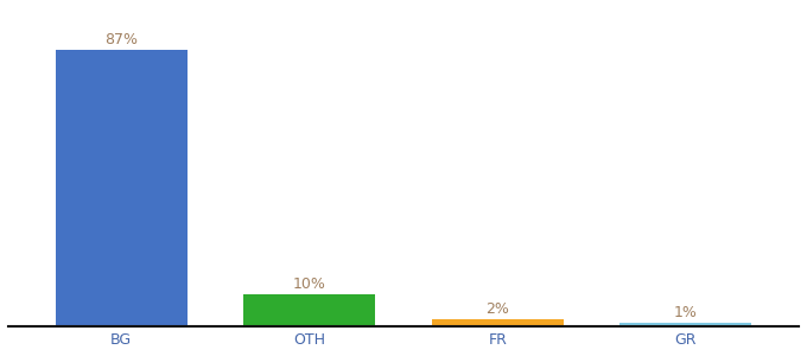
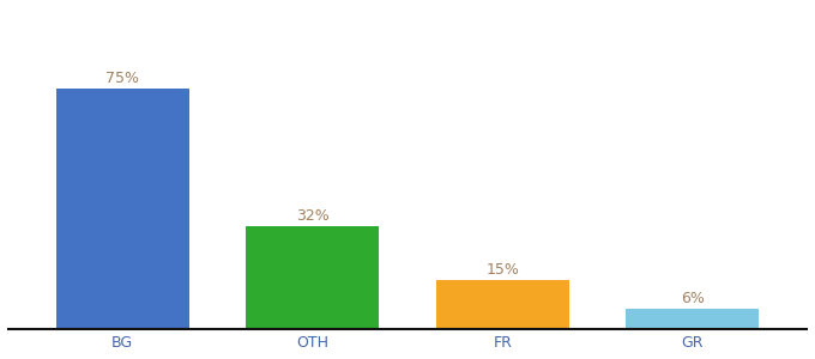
BG: 87% -> 75%
OTH: 10% -> 32%
FR: 2% -> 15%
GR: 1% -> 6%
